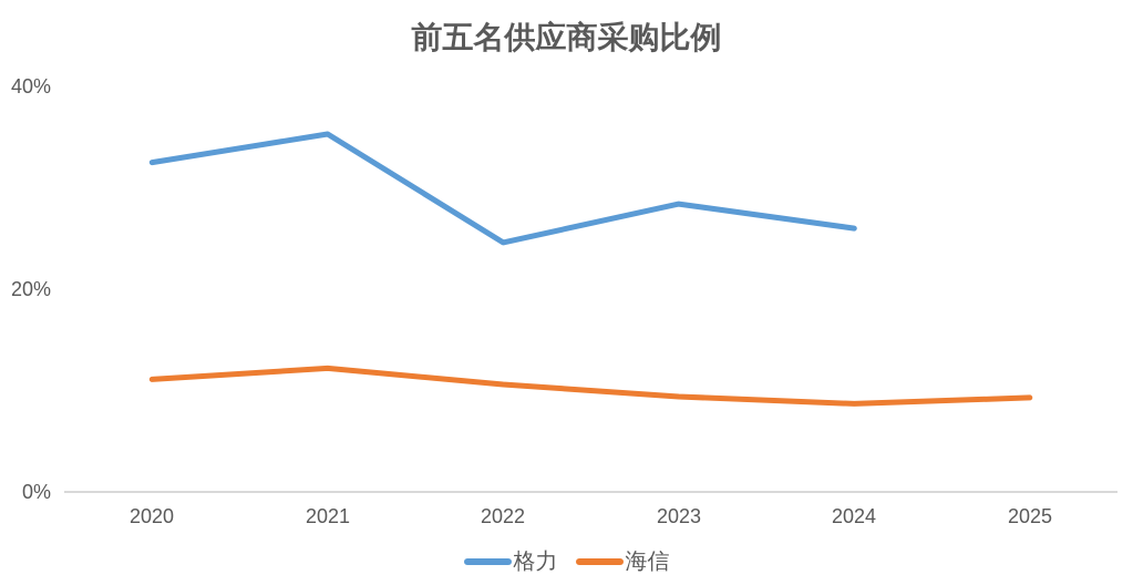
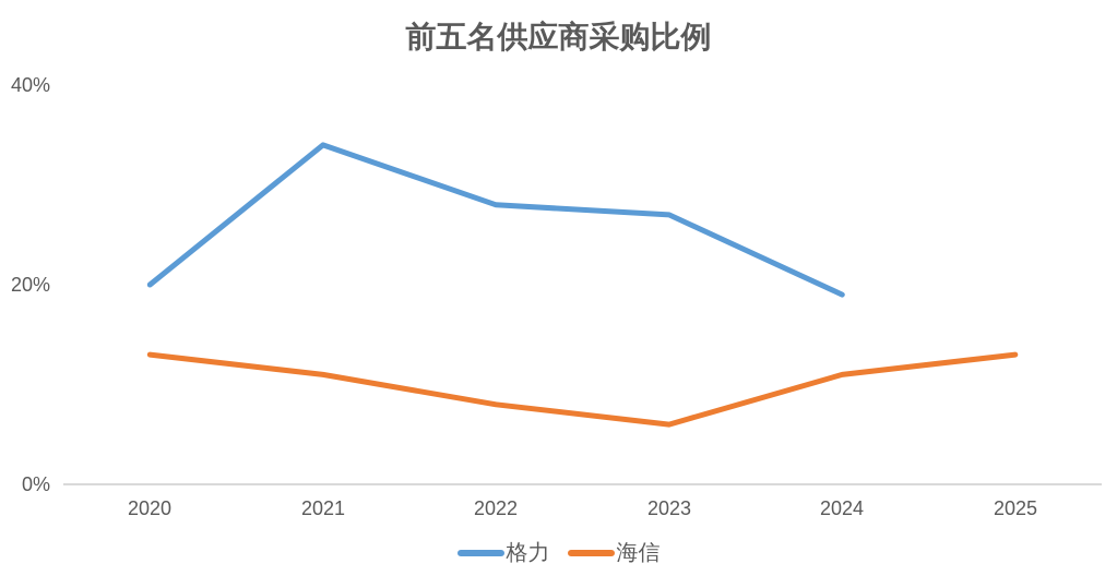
格力/2020: 32% -> 20%
海信/2020: 11% -> 13%
格力/2021: 35% -> 34%
海信/2021: 12% -> 11%
格力/2022: 25% -> 28%
海信/2022: 11% -> 8%
格力/2023: 28% -> 27%
海信/2023: 9% -> 6%
格力/2024: 26% -> 19%
海信/2024: 9% -> 11%
海信/2025: 9% -> 13%
